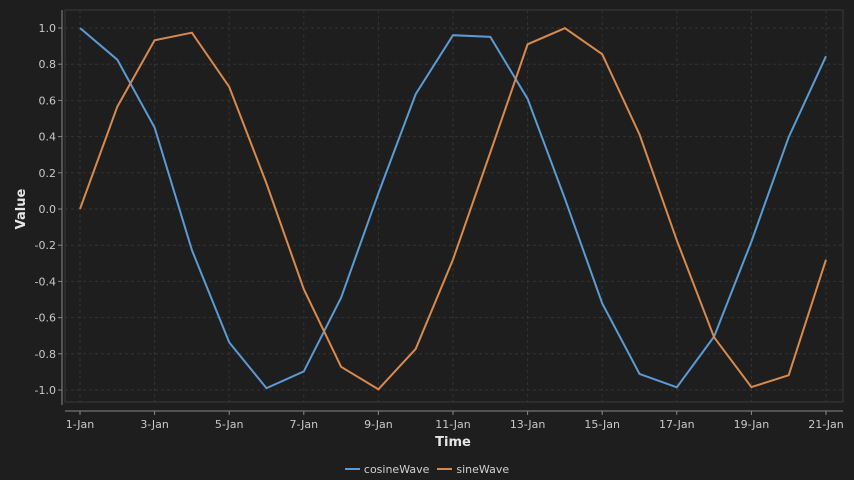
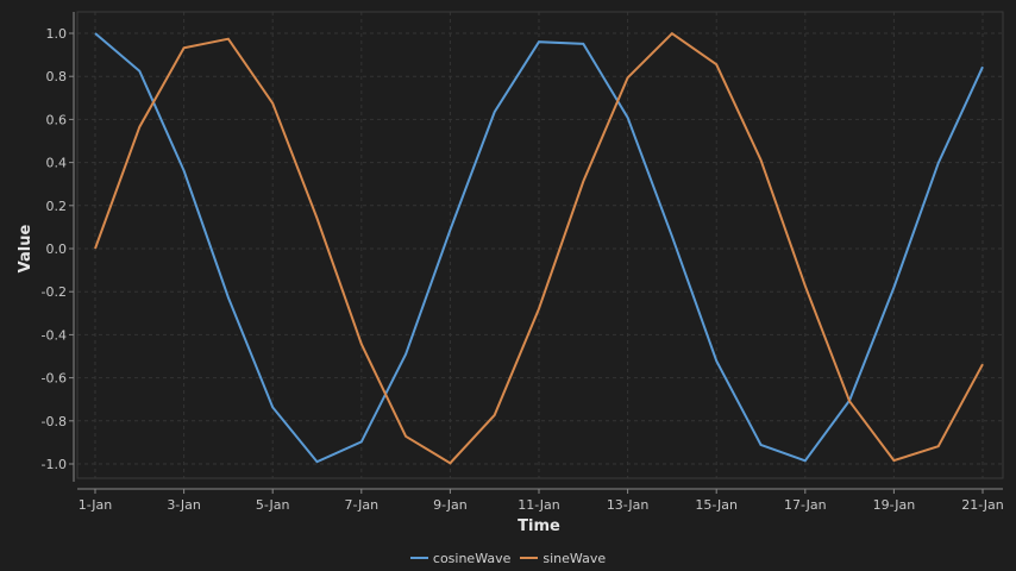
cosineWave/3-Jan: 0.45 -> 0.36
sineWave/13-Jan: 0.91 -> 0.79
sineWave/21-Jan: -0.28 -> -0.54
